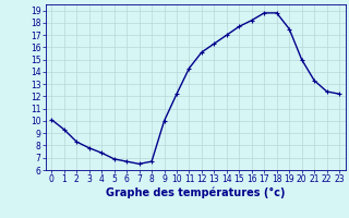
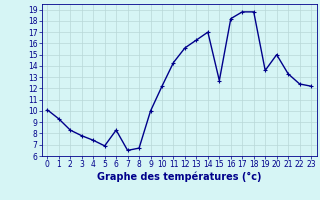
6: 6.7 -> 8.3
15: 17.7 -> 12.7
19: 17.5 -> 13.6
